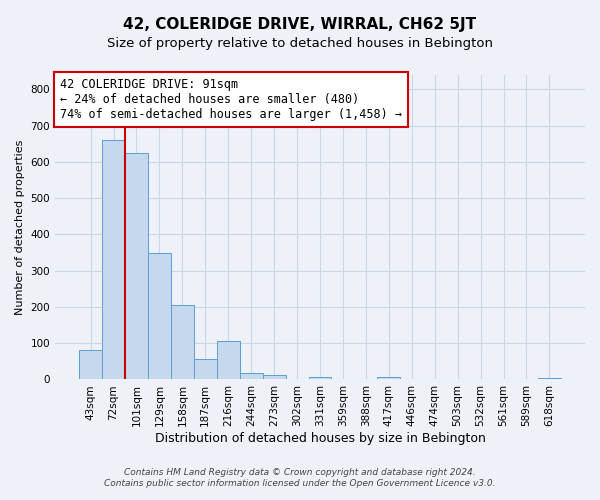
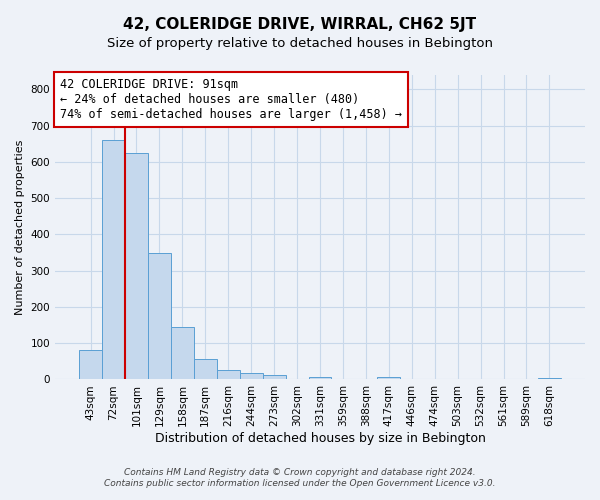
158sqm: 205 -> 145
216sqm: 105 -> 26
